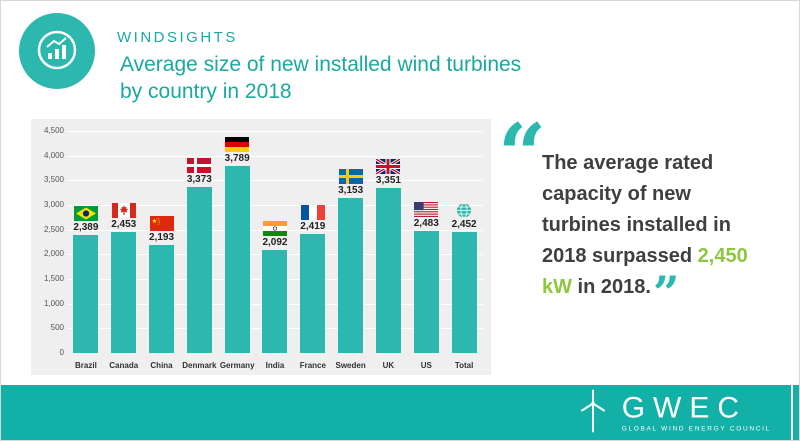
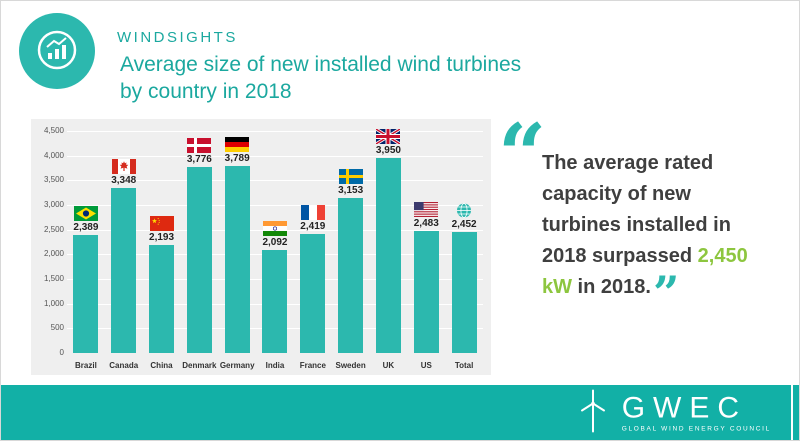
Canada: 2,453 -> 3,348
Denmark: 3,373 -> 3,776
UK: 3,351 -> 3,950
